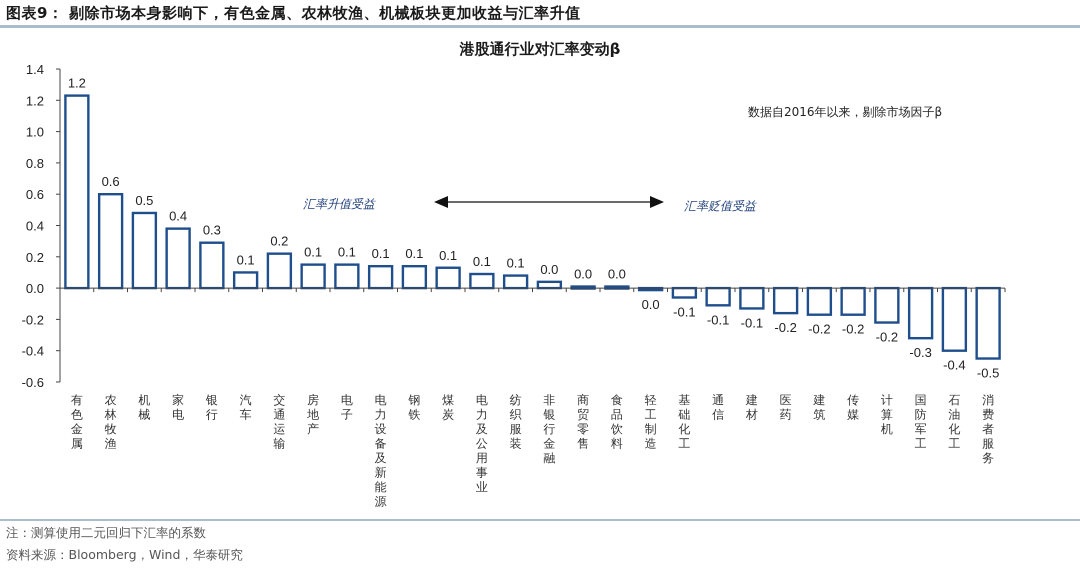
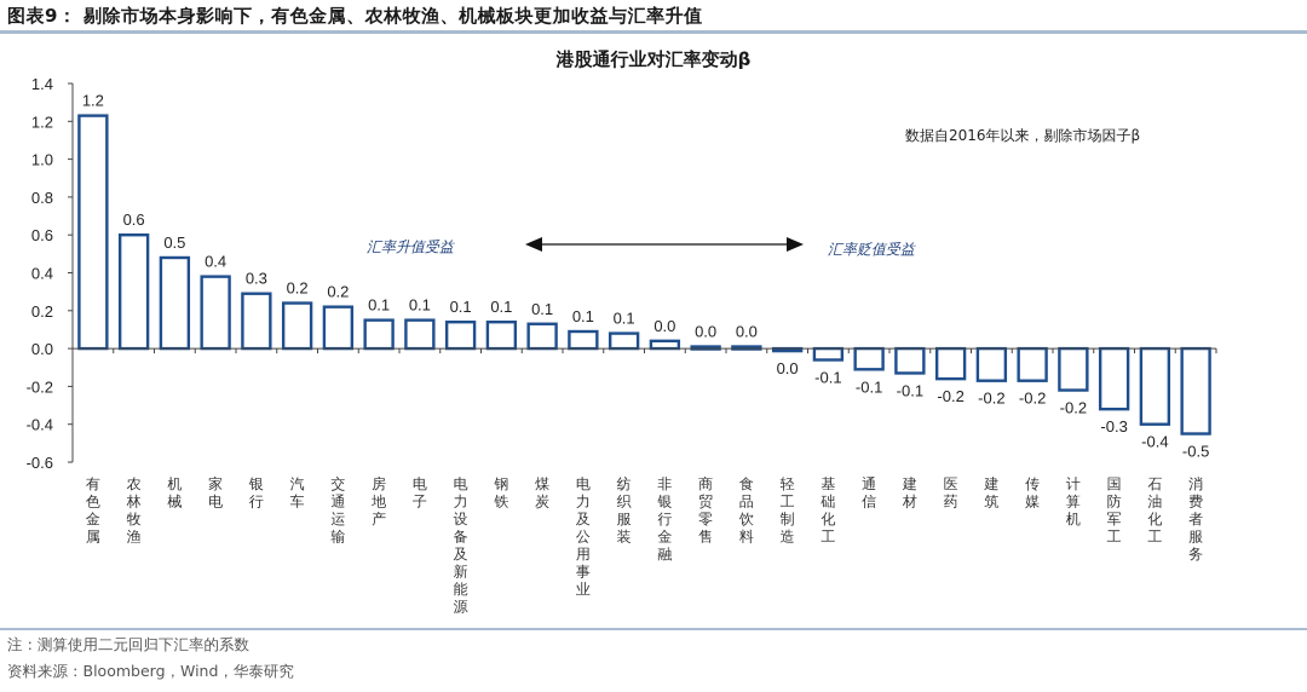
汽车: 0.1 -> 0.2
